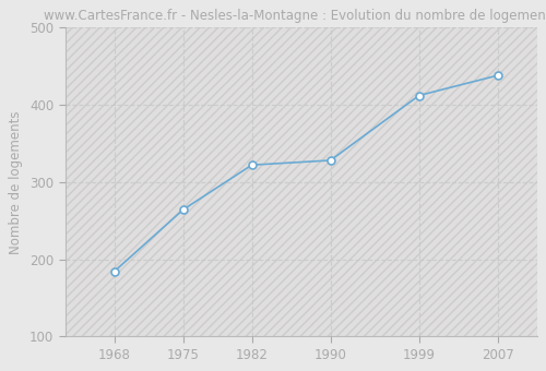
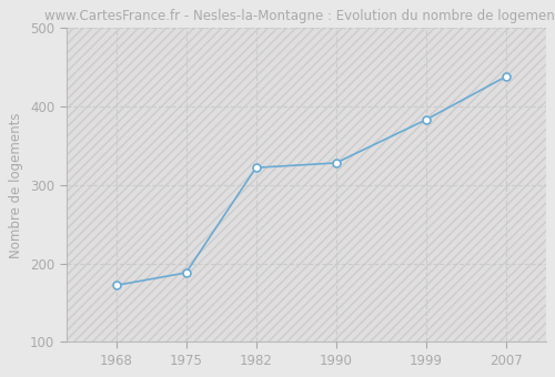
1968: 184 -> 172
1975: 264 -> 188
1999: 412 -> 383
